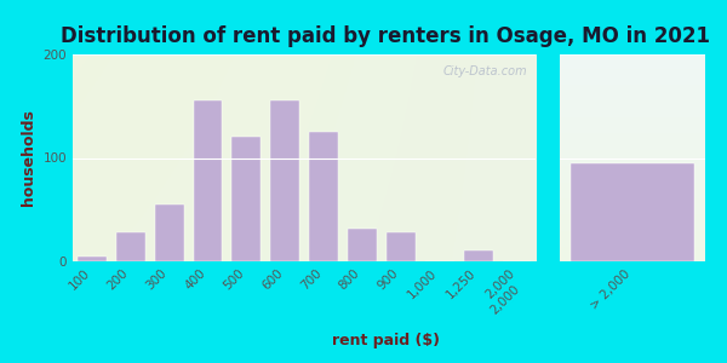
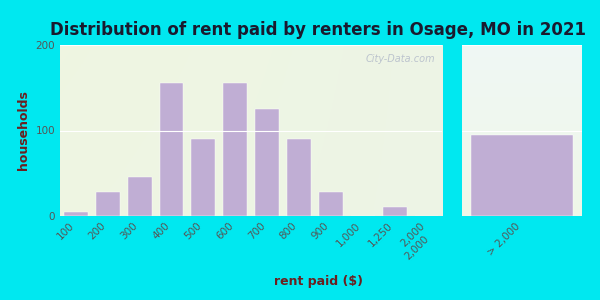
300: 55 -> 46
500: 120 -> 90
800: 32 -> 90
